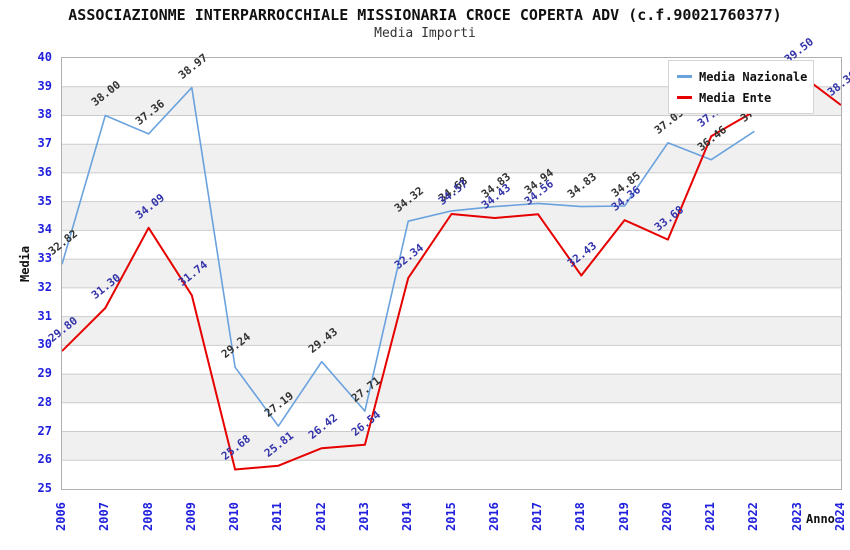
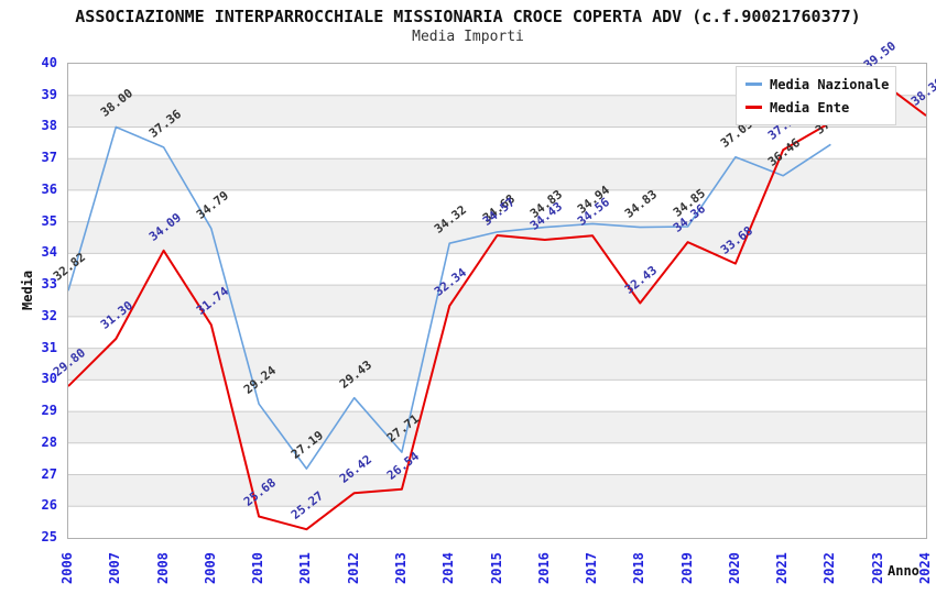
Media Nazionale/2009: 38.97 -> 34.79
Media Ente/2011: 25.81 -> 25.27
